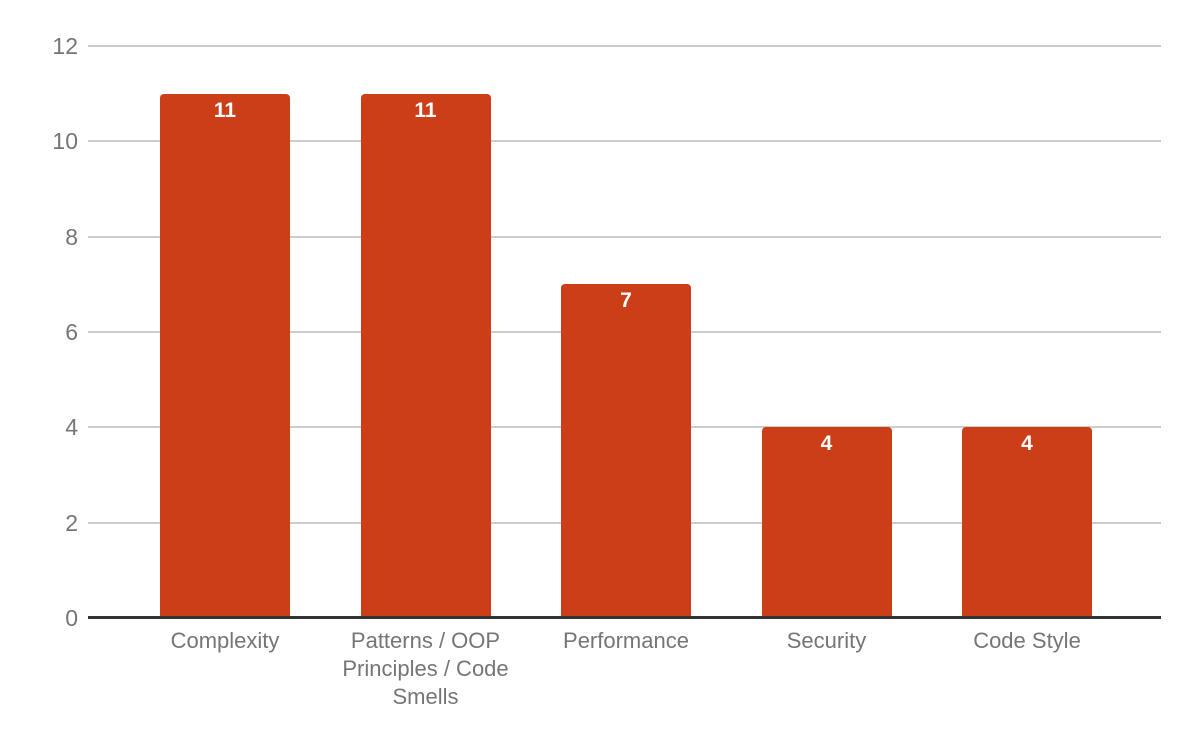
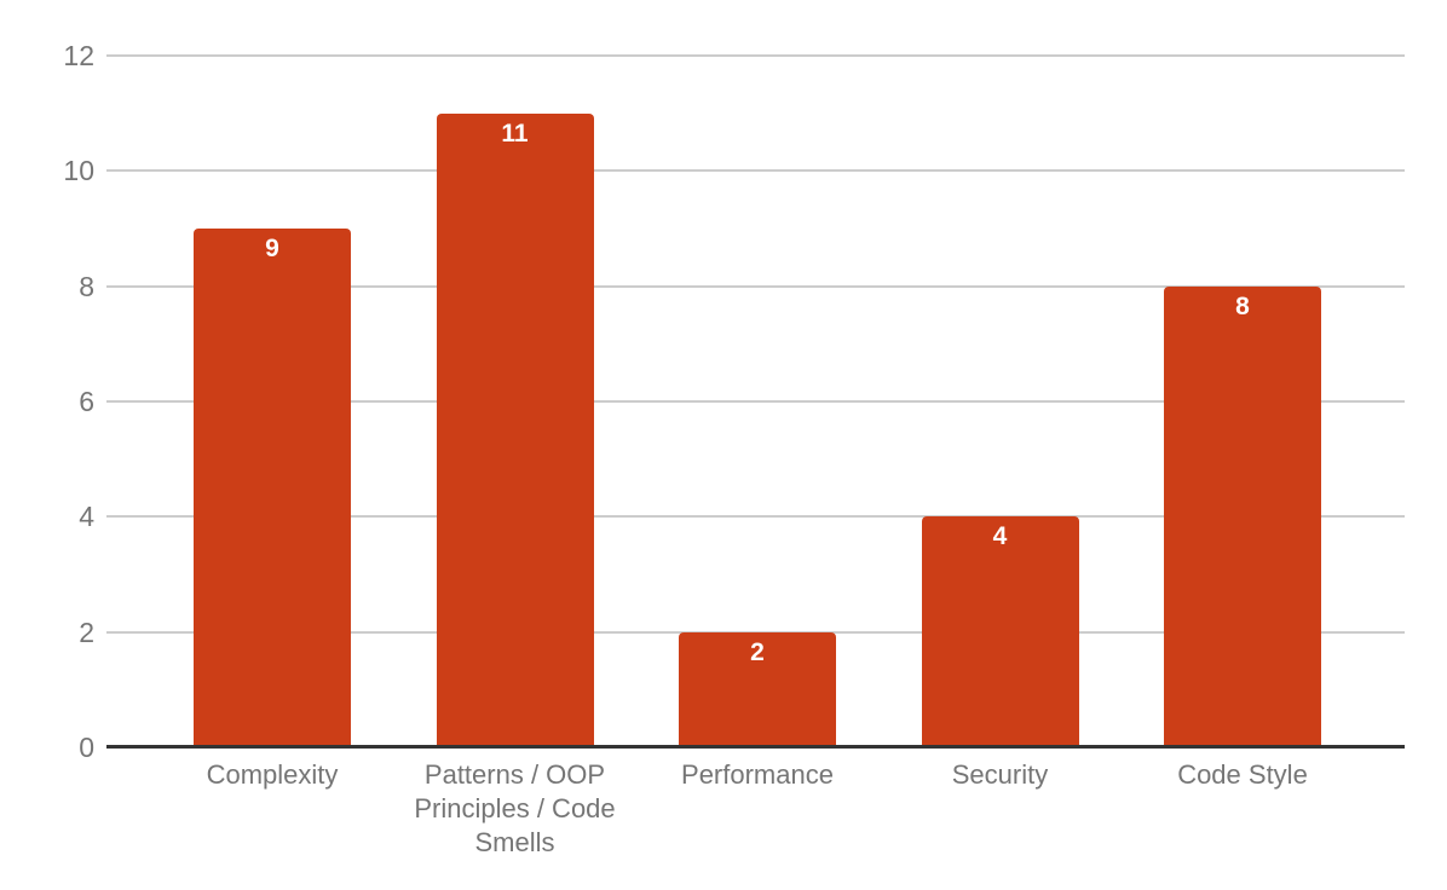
Complexity: 11 -> 9
Performance: 7 -> 2
Code Style: 4 -> 8
